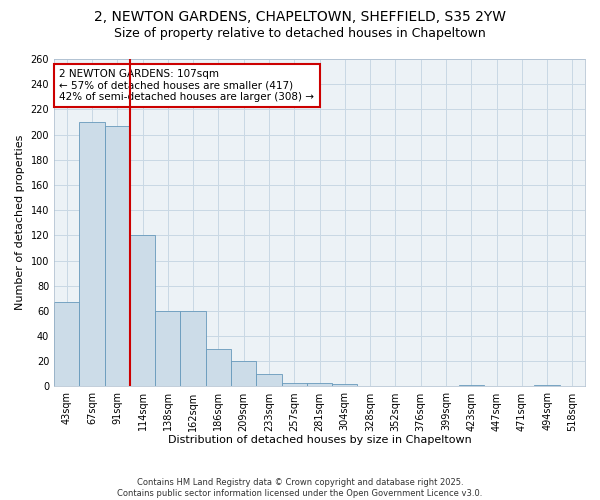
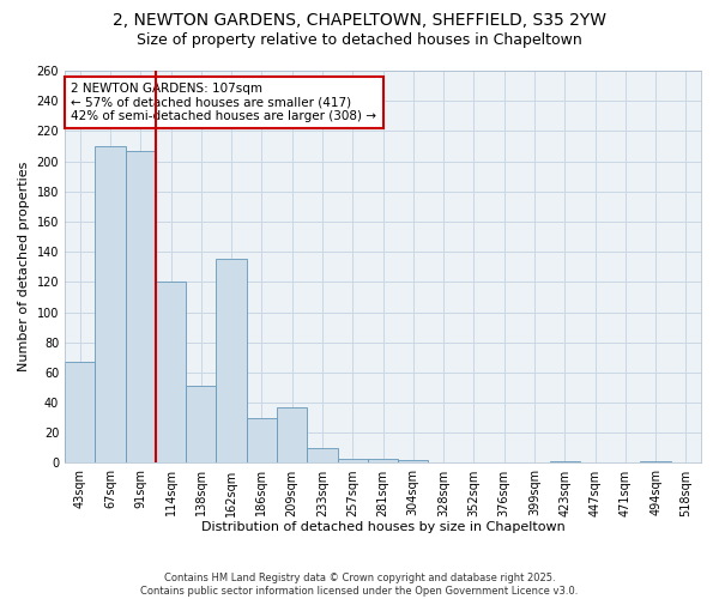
138sqm: 60 -> 51
162sqm: 60 -> 135
209sqm: 20 -> 37
